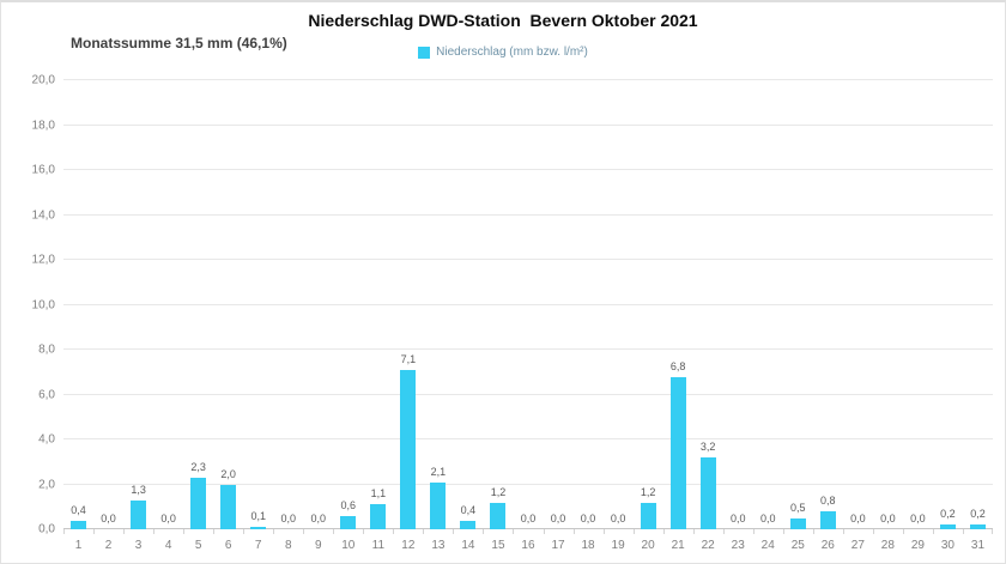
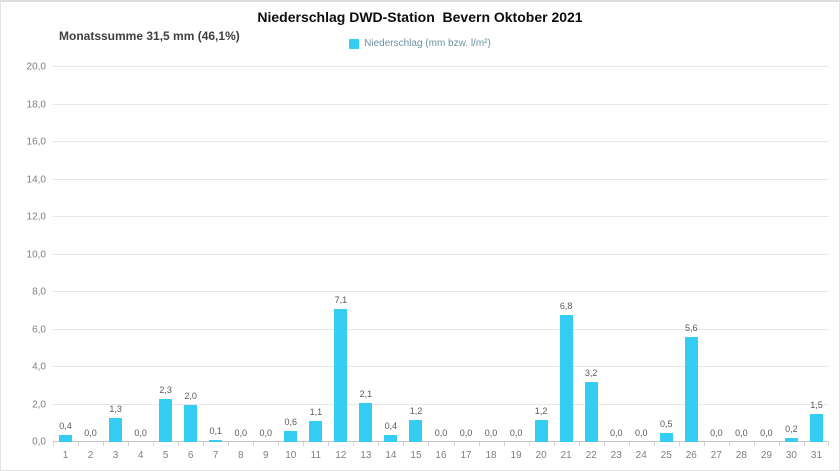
26: 0,8 -> 5,6
31: 0,2 -> 1,5
